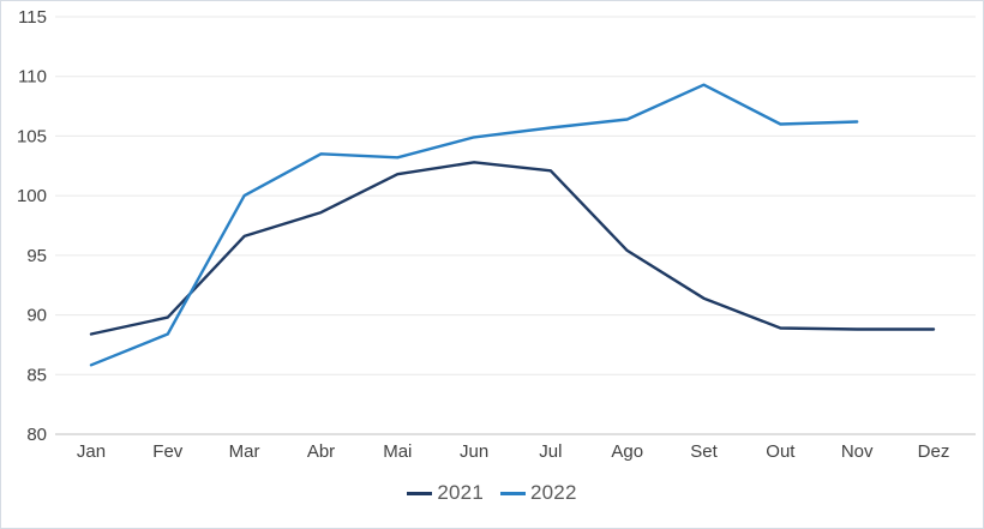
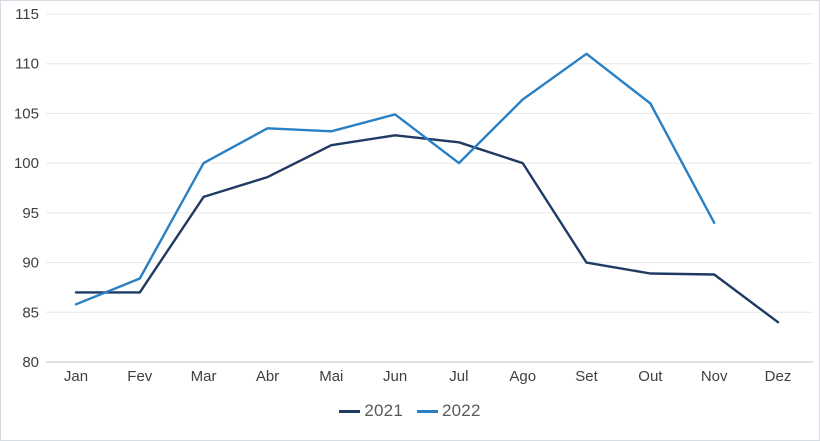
2021/Jan: 88 -> 87
2021/Fev: 90 -> 87
2022/Jul: 106 -> 100
2021/Ago: 95 -> 100
2021/Set: 91 -> 90
2022/Set: 109 -> 111
2022/Nov: 106 -> 94
2021/Dez: 89 -> 84
